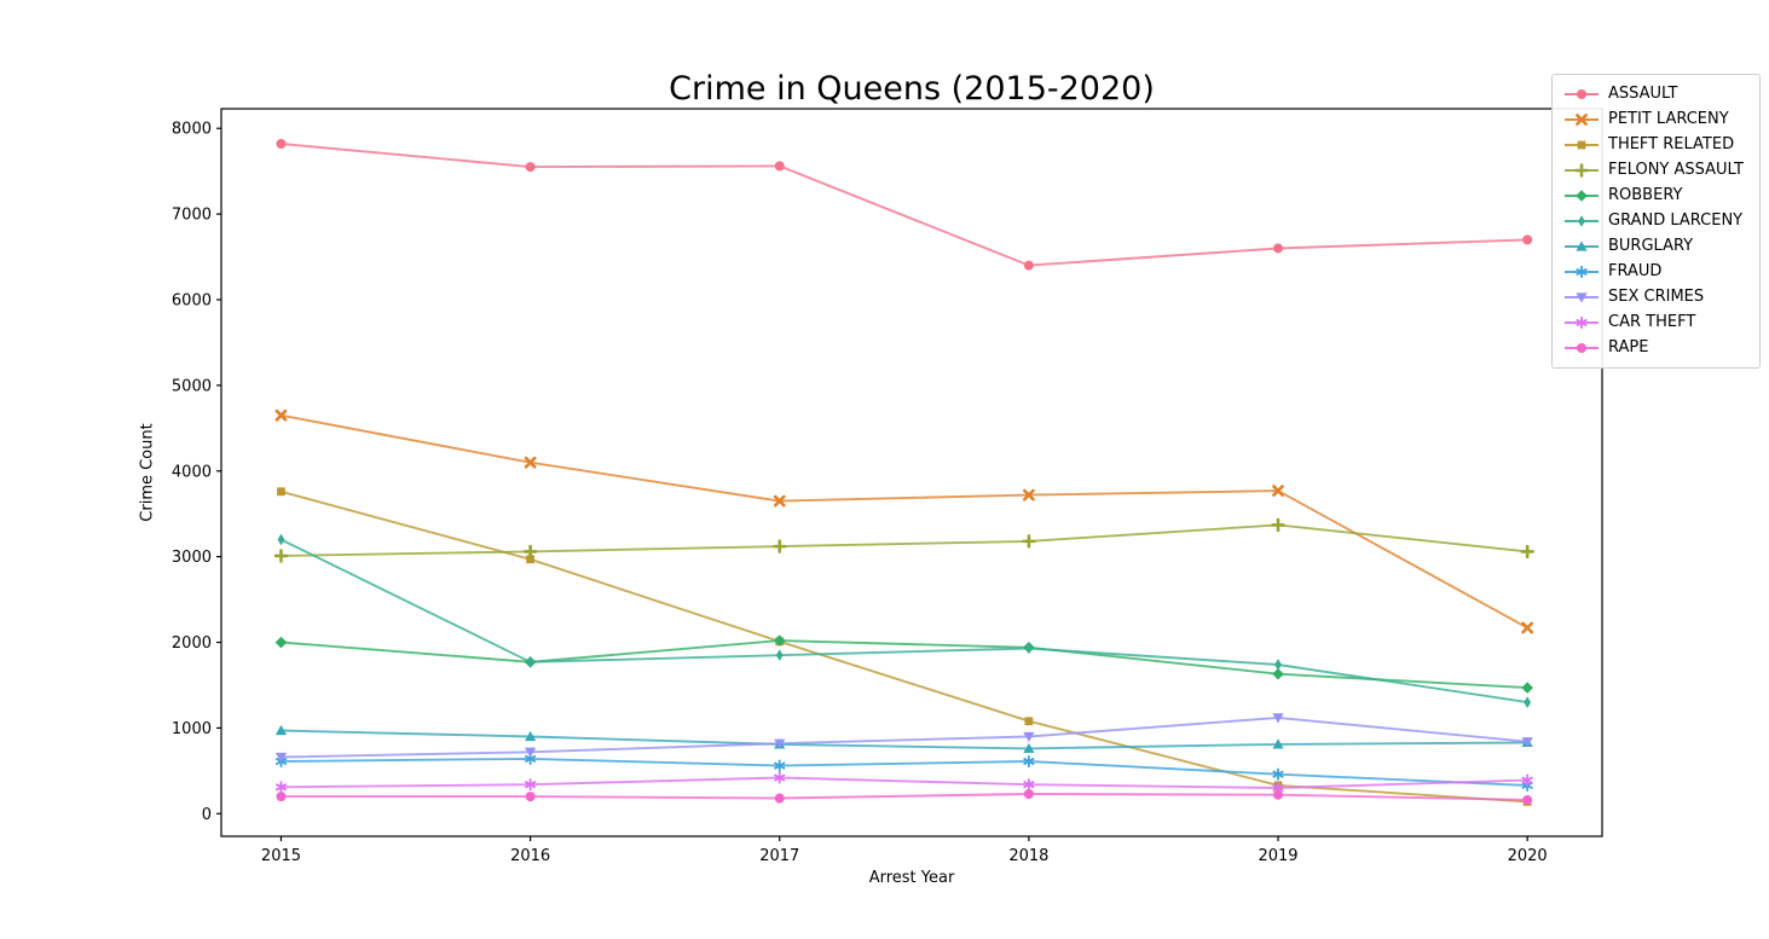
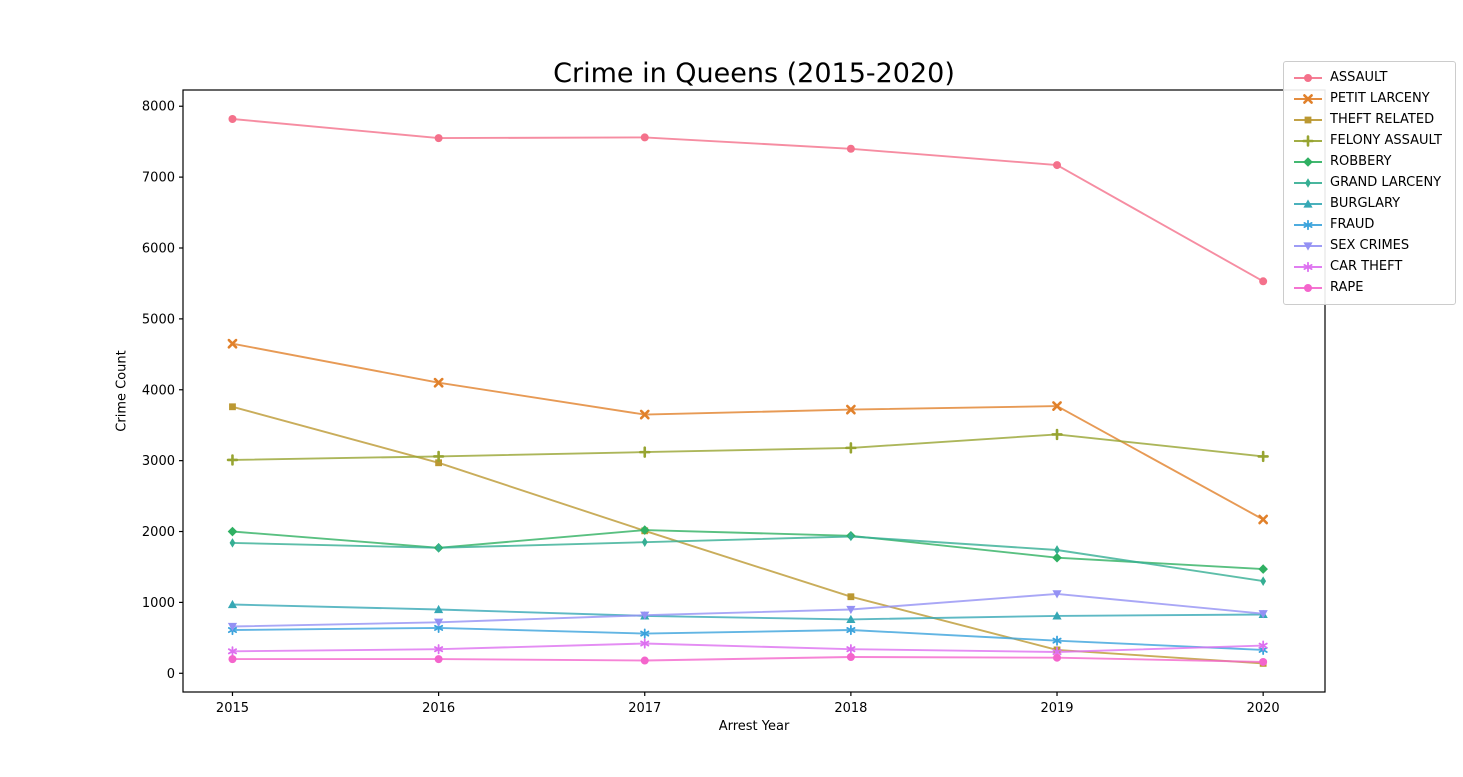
GRAND LARCENY/2015: 3200 -> 1800
ASSAULT/2018: 6400 -> 7400
ASSAULT/2019: 6600 -> 7200
ASSAULT/2020: 6700 -> 5500
